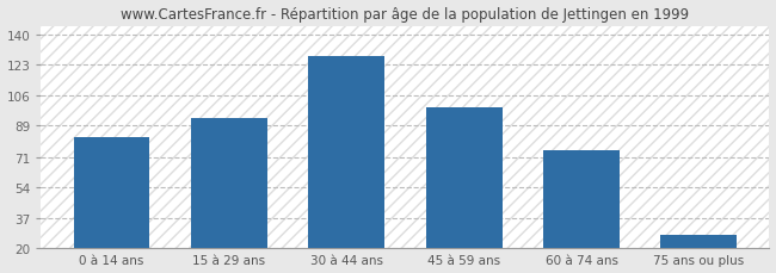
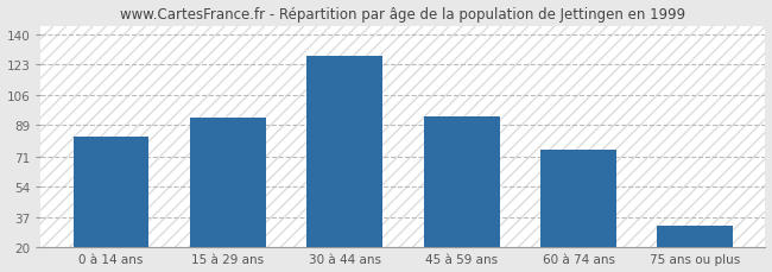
45 à 59 ans: 99 -> 94
75 ans ou plus: 27 -> 32
